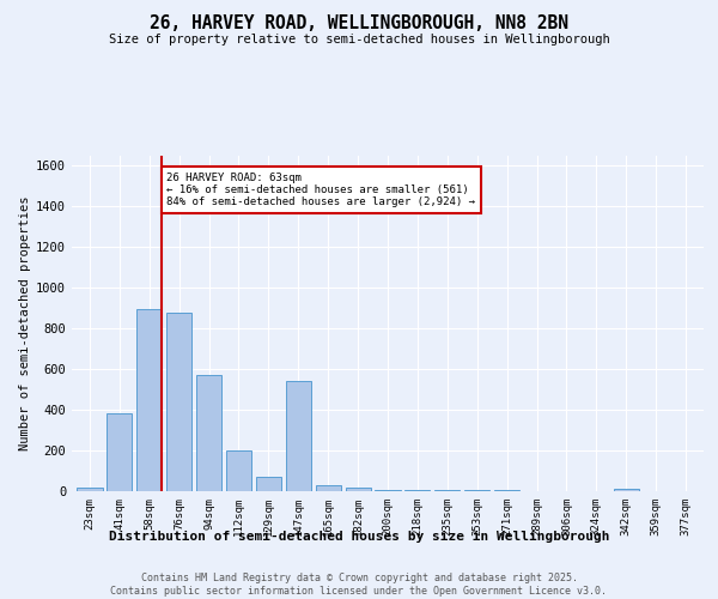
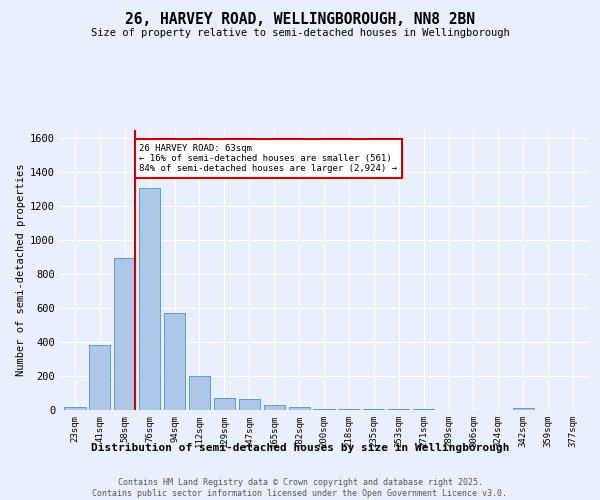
76sqm: 880 -> 1310
147sqm: 540 -> 60
